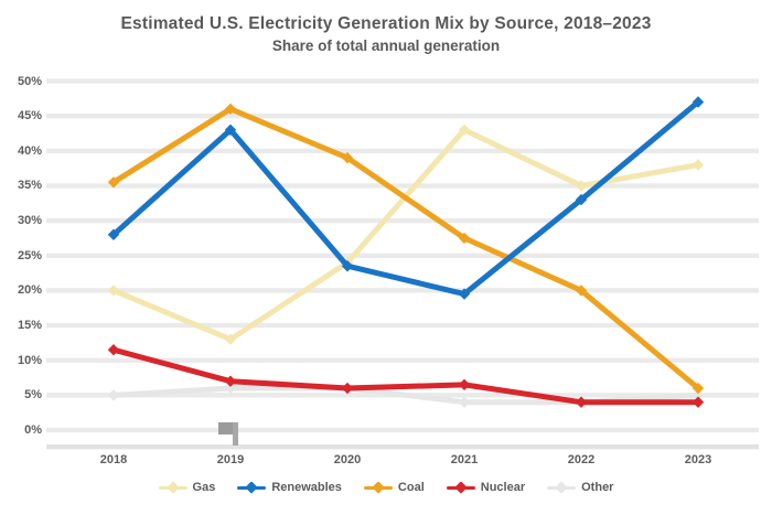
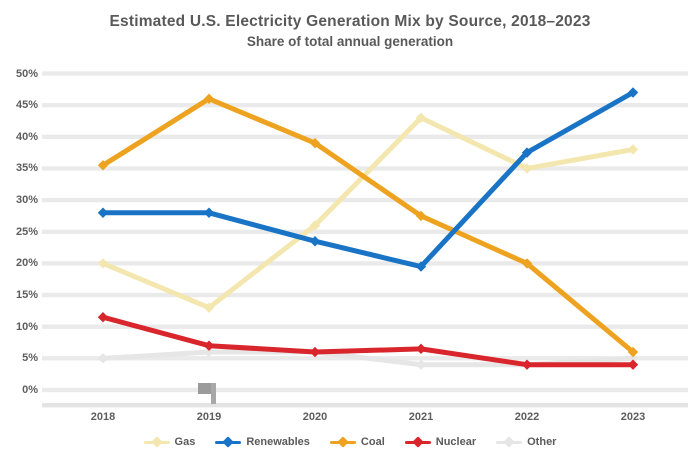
Renewables/2019: 43% -> 28%
Gas/2020: 24% -> 26%
Renewables/2022: 33% -> 38%
